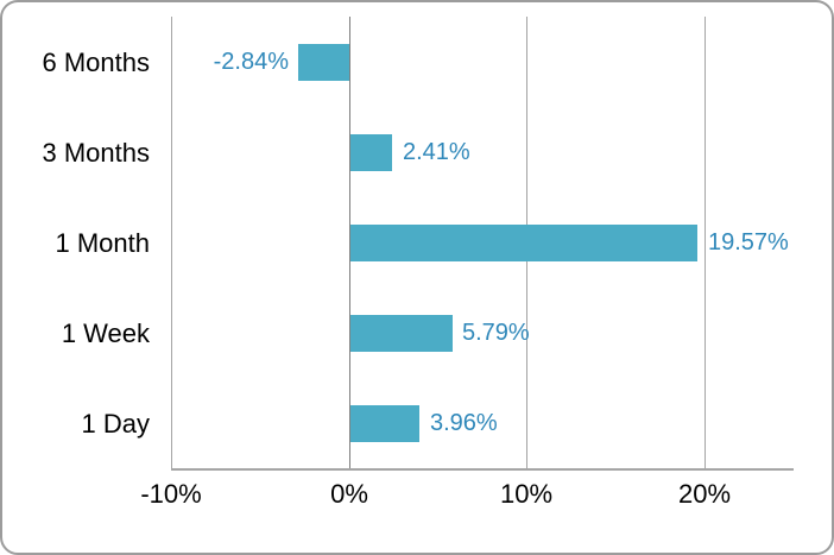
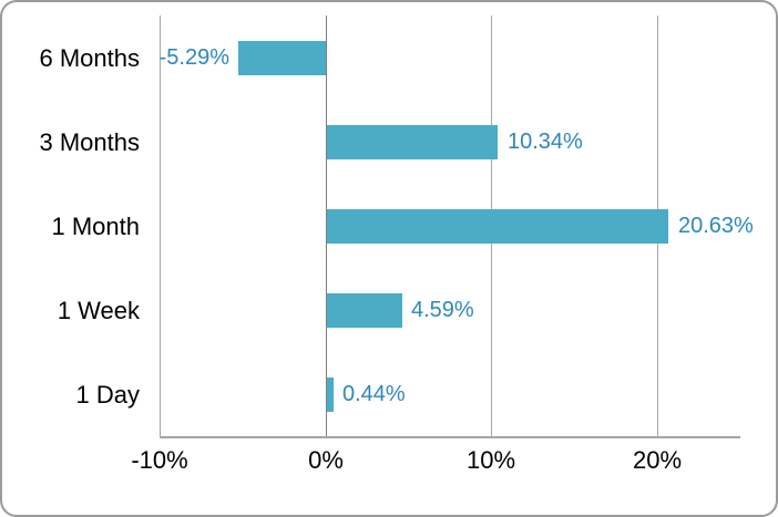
6 Months: -2.84% -> -5.29%
3 Months: 2.41% -> 10.34%
1 Month: 19.57% -> 20.63%
1 Week: 5.79% -> 4.59%
1 Day: 3.96% -> 0.44%
